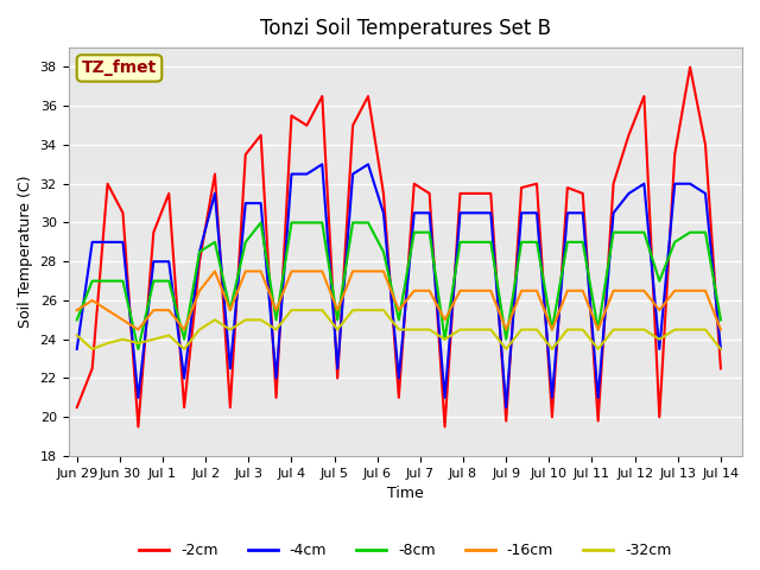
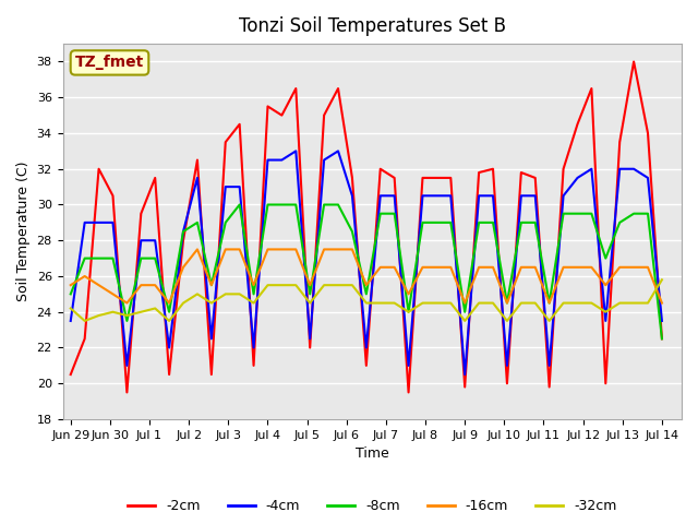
-8cm/Jul 14: 25.0 -> 22.5
-32cm/Jul 14: 23.5 -> 25.8
